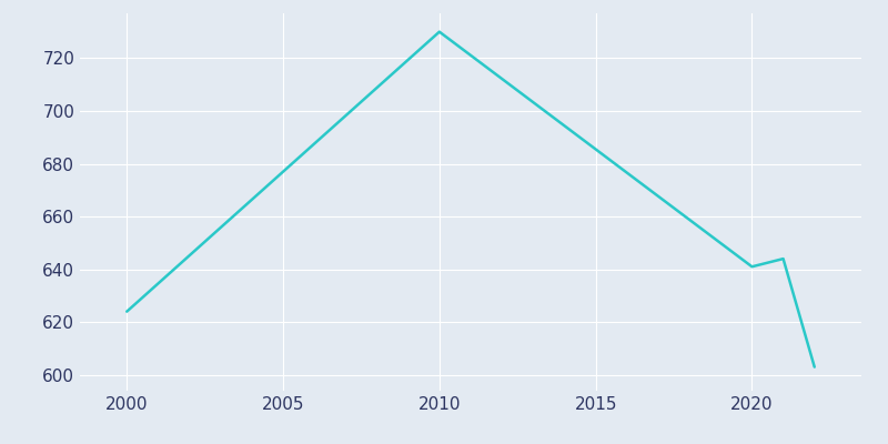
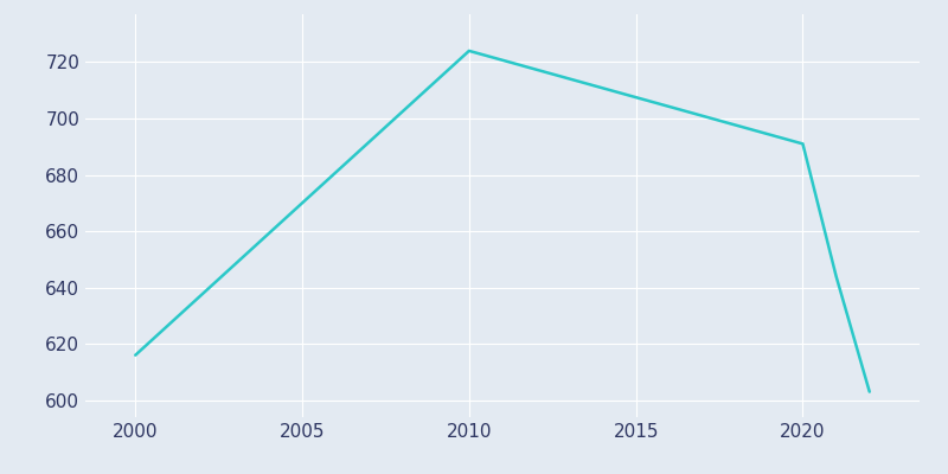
2000: 624 -> 616
2010: 730 -> 724
2020: 641 -> 691
